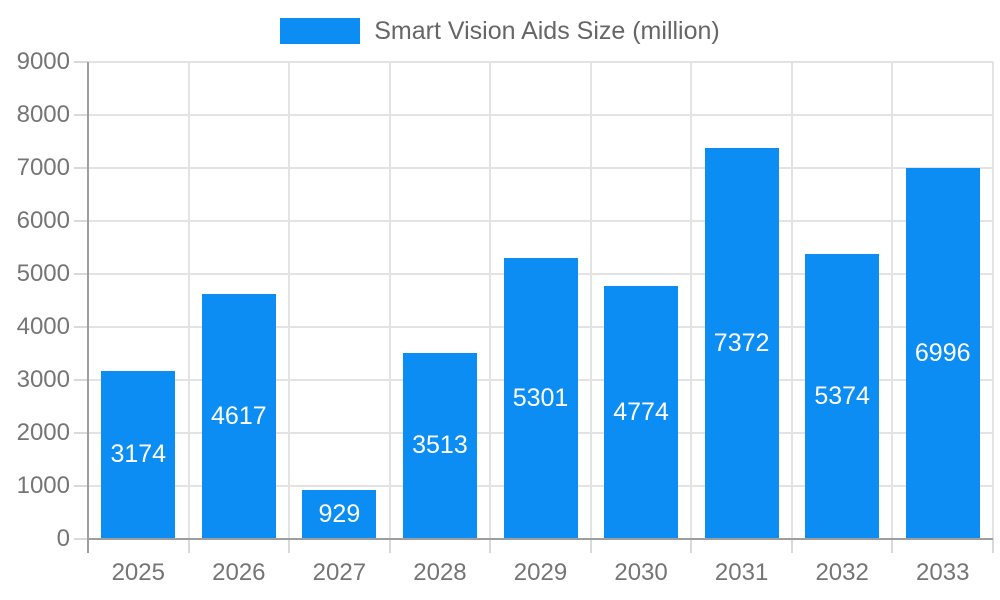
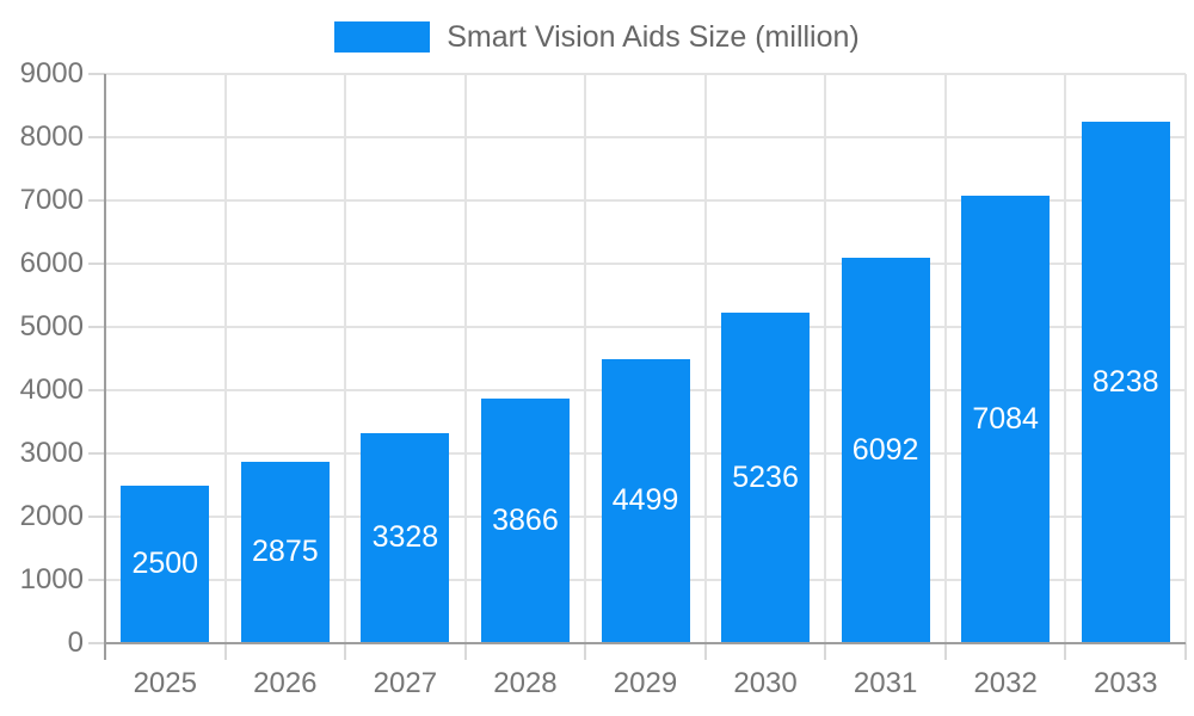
2025: 3174 -> 2500
2026: 4617 -> 2875
2027: 929 -> 3328
2028: 3513 -> 3866
2029: 5301 -> 4499
2030: 4774 -> 5236
2031: 7372 -> 6092
2032: 5374 -> 7084
2033: 6996 -> 8238
